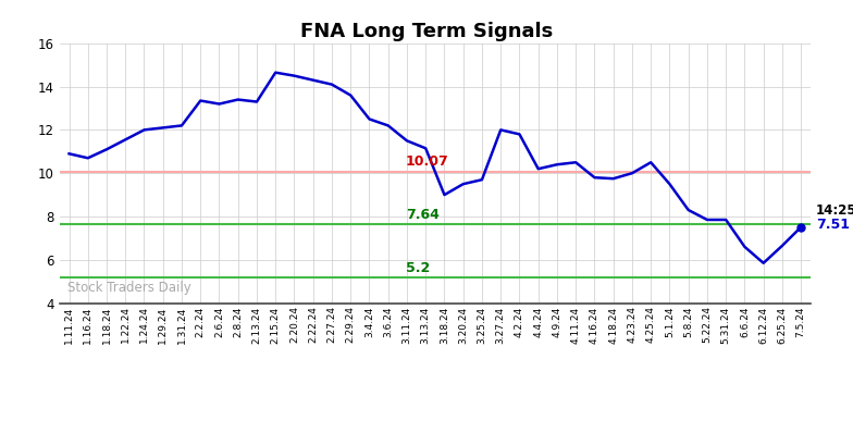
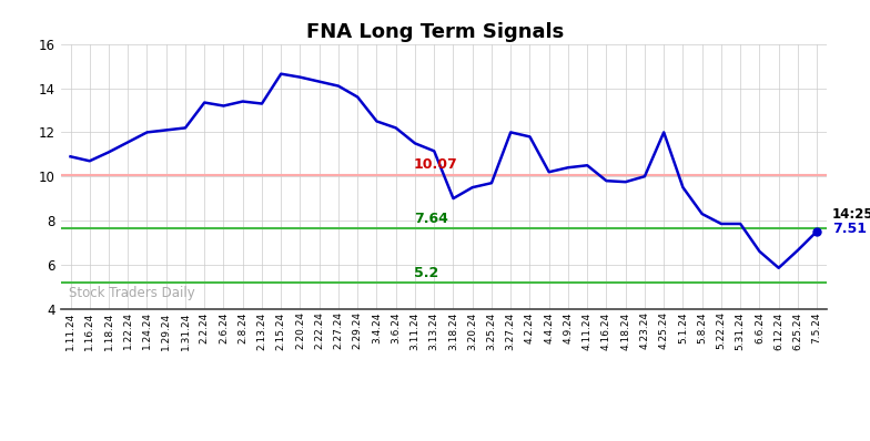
4.25.24: 10.5 -> 12.0
